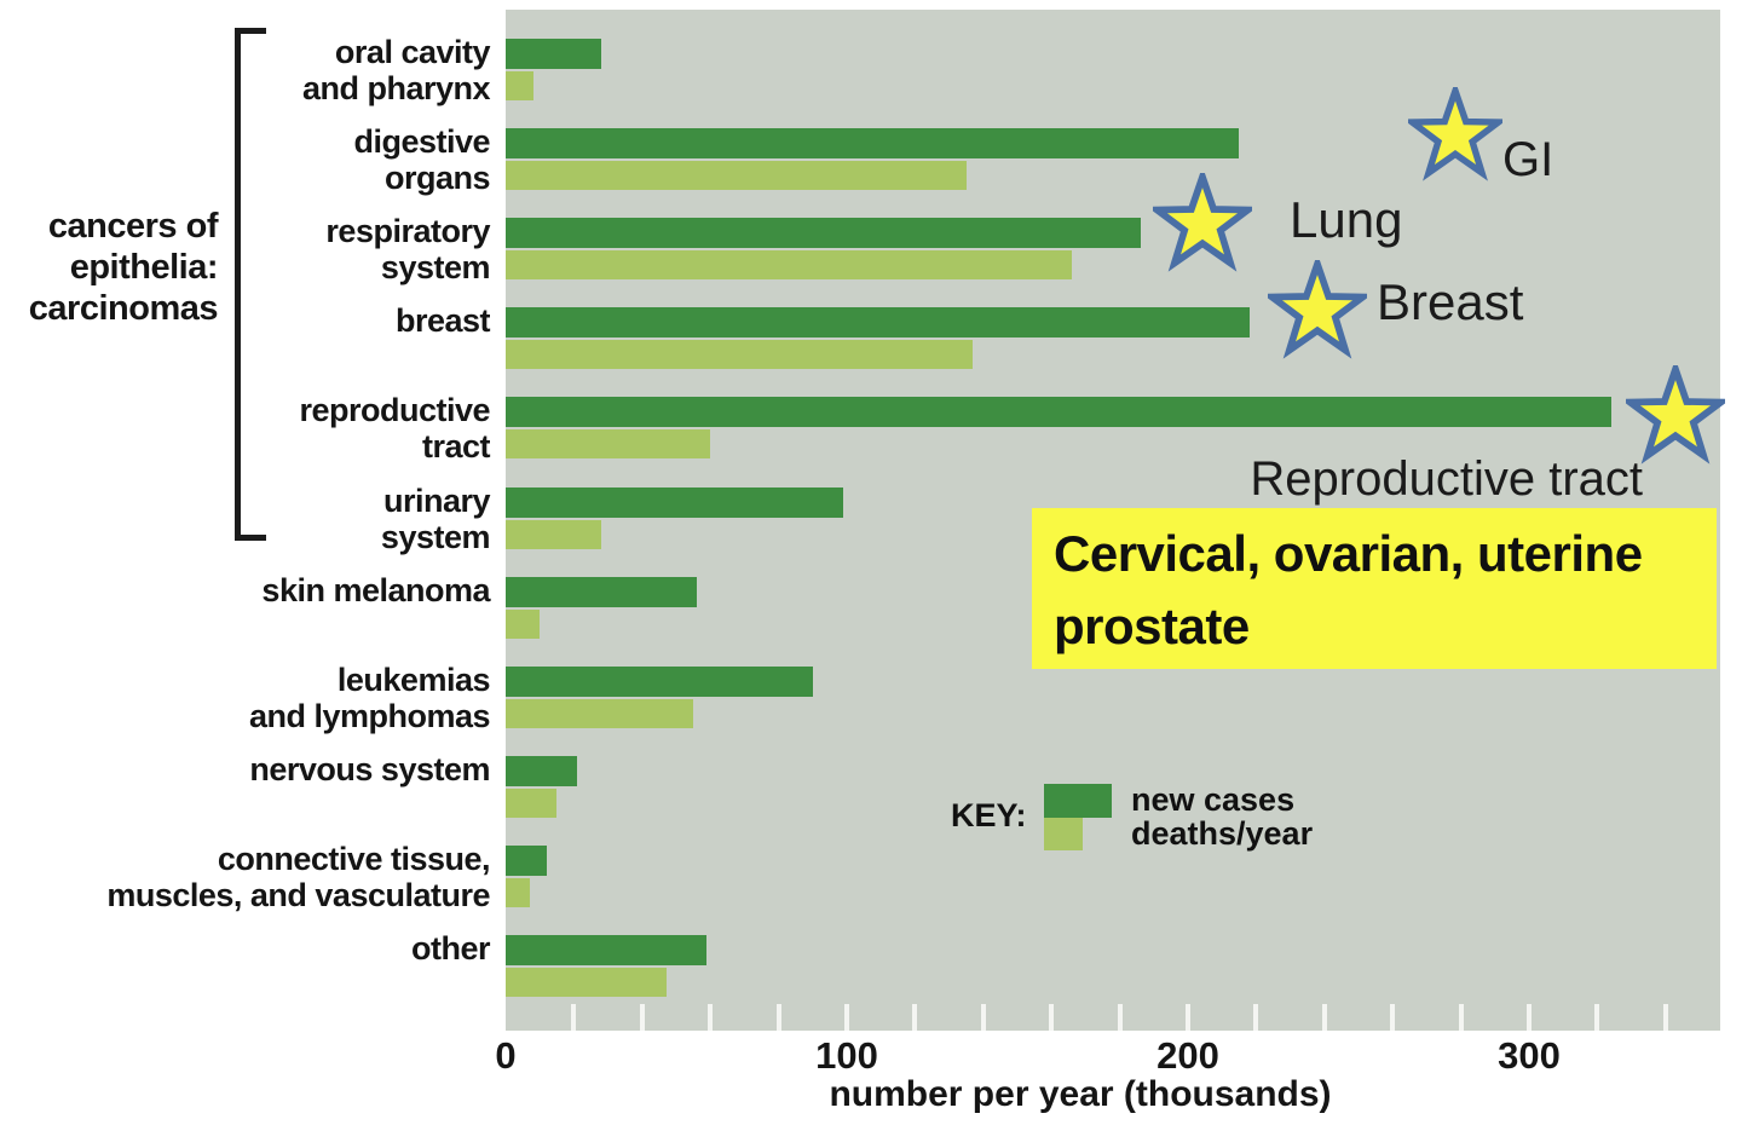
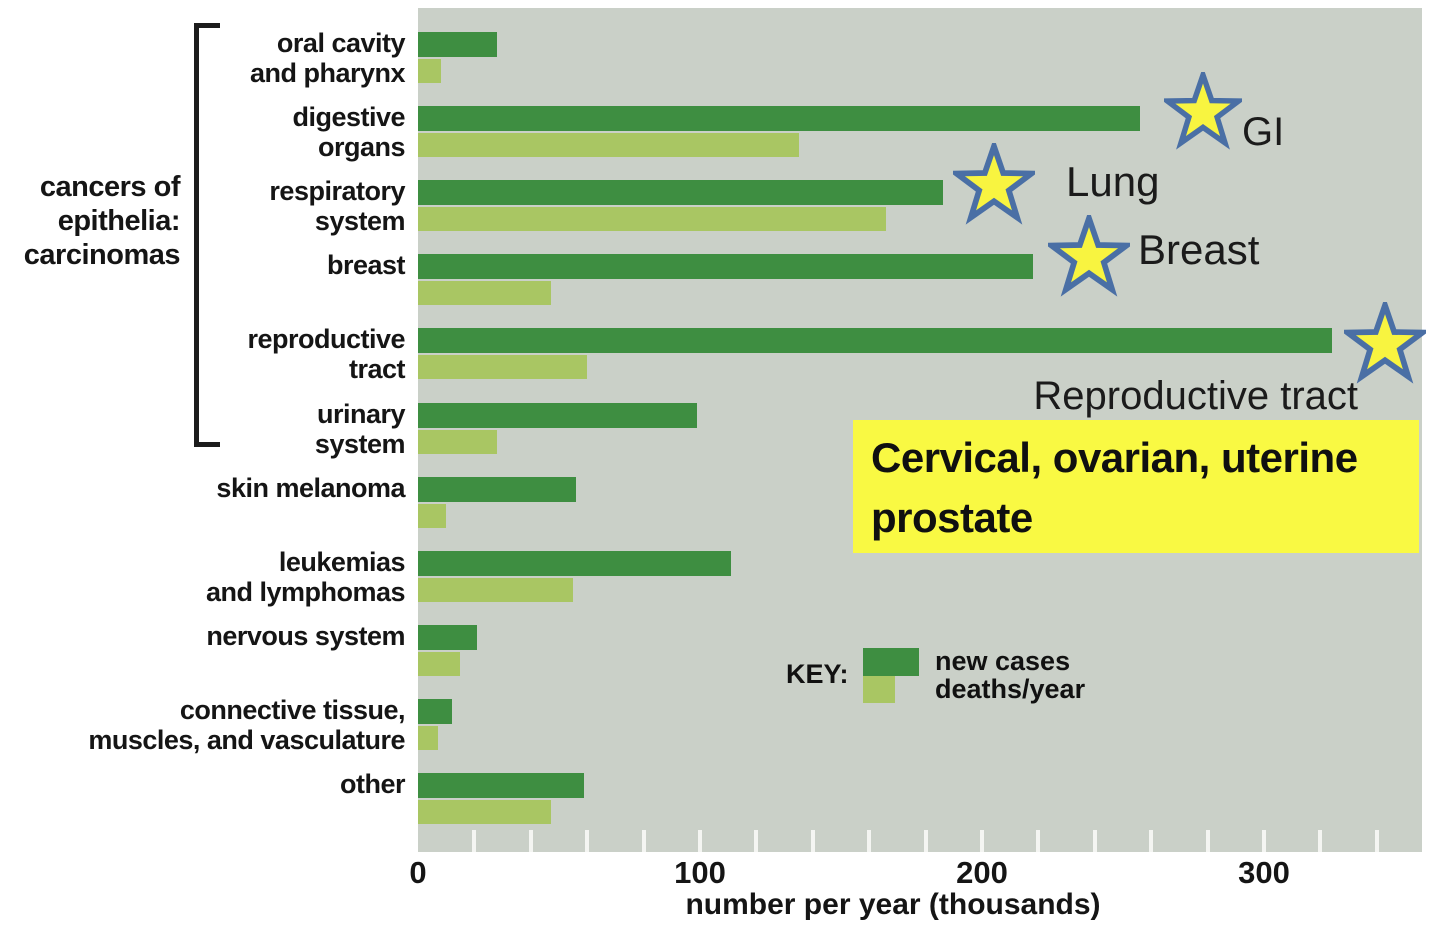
new cases/digestive organs: 215 -> 256
deaths/year/breast: 137 -> 47
new cases/leukemias and lymphomas: 90 -> 111
